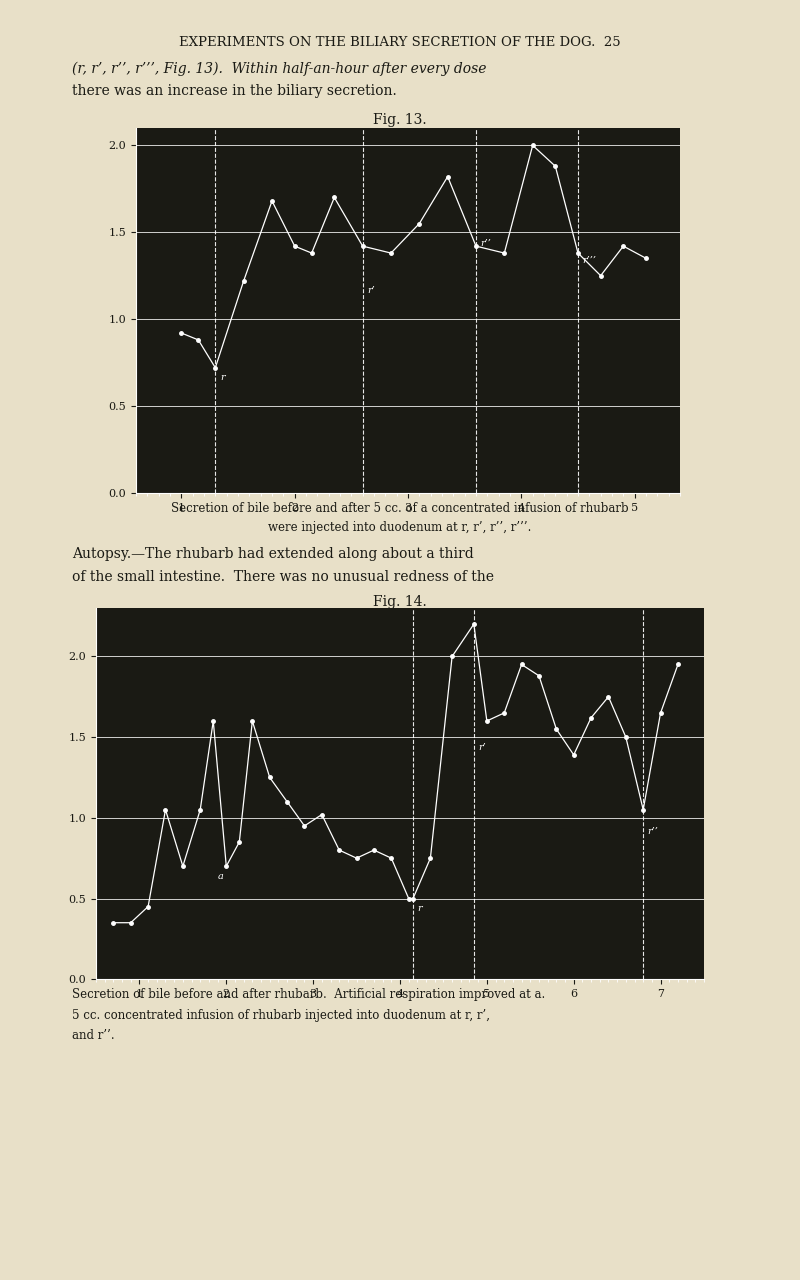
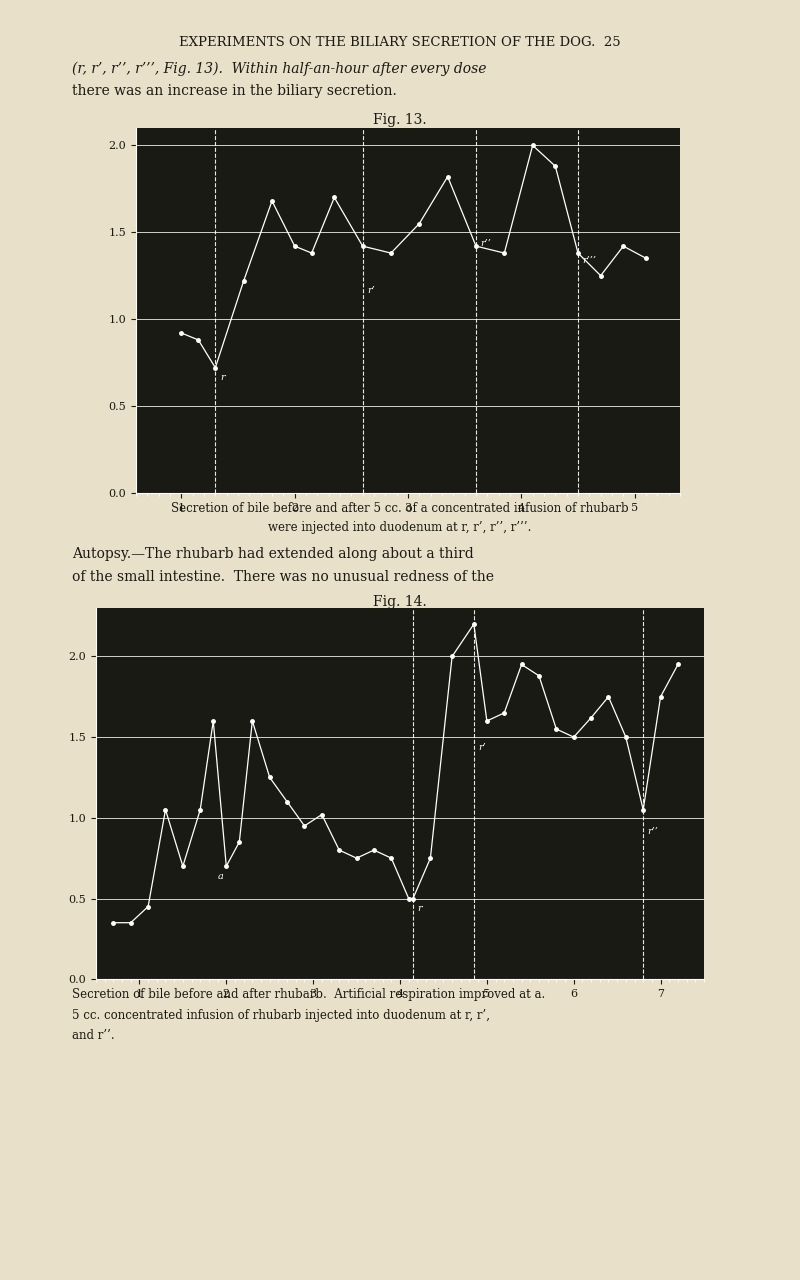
6: 1.39 -> 1.50
7: 1.65 -> 1.75
